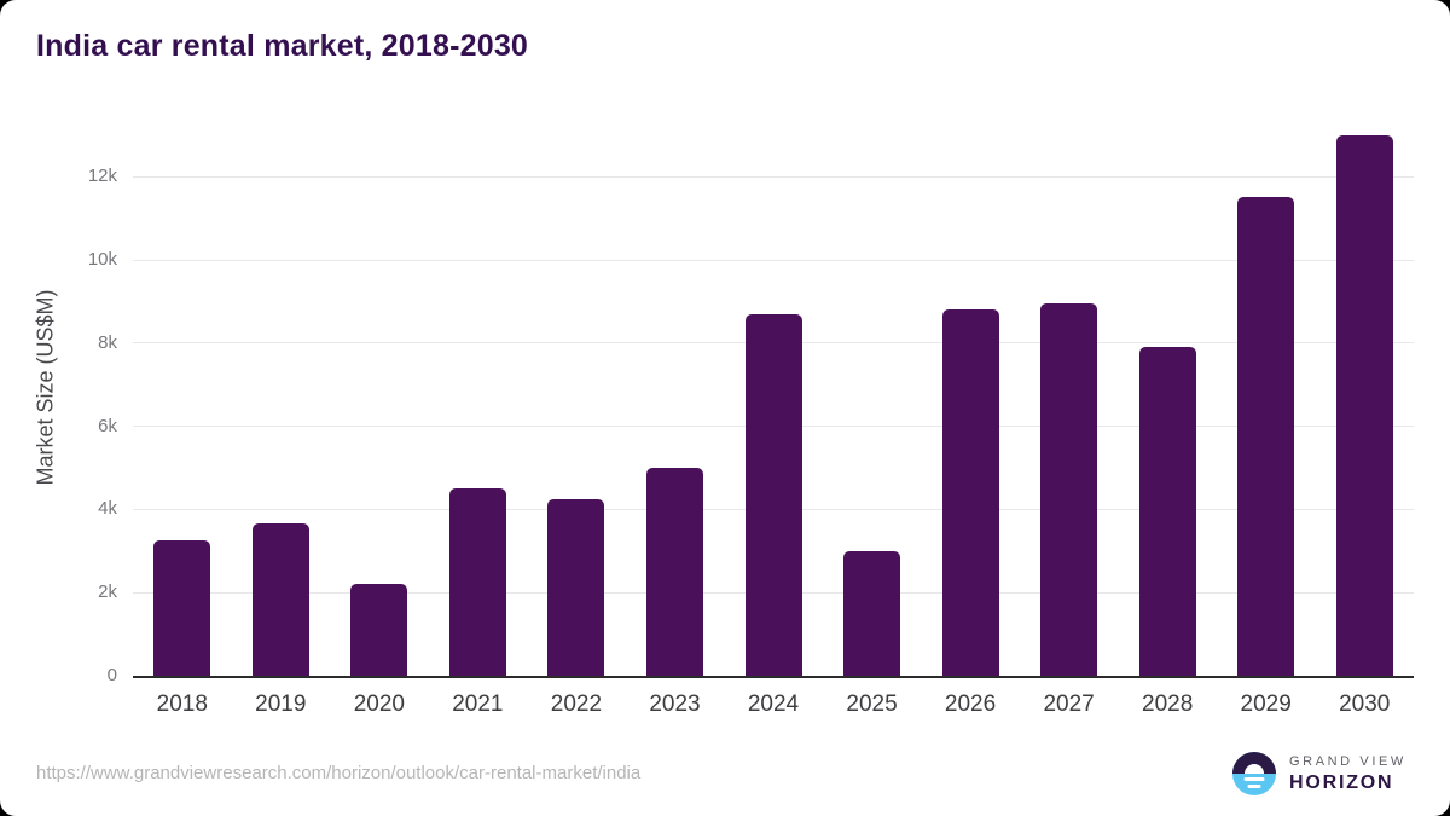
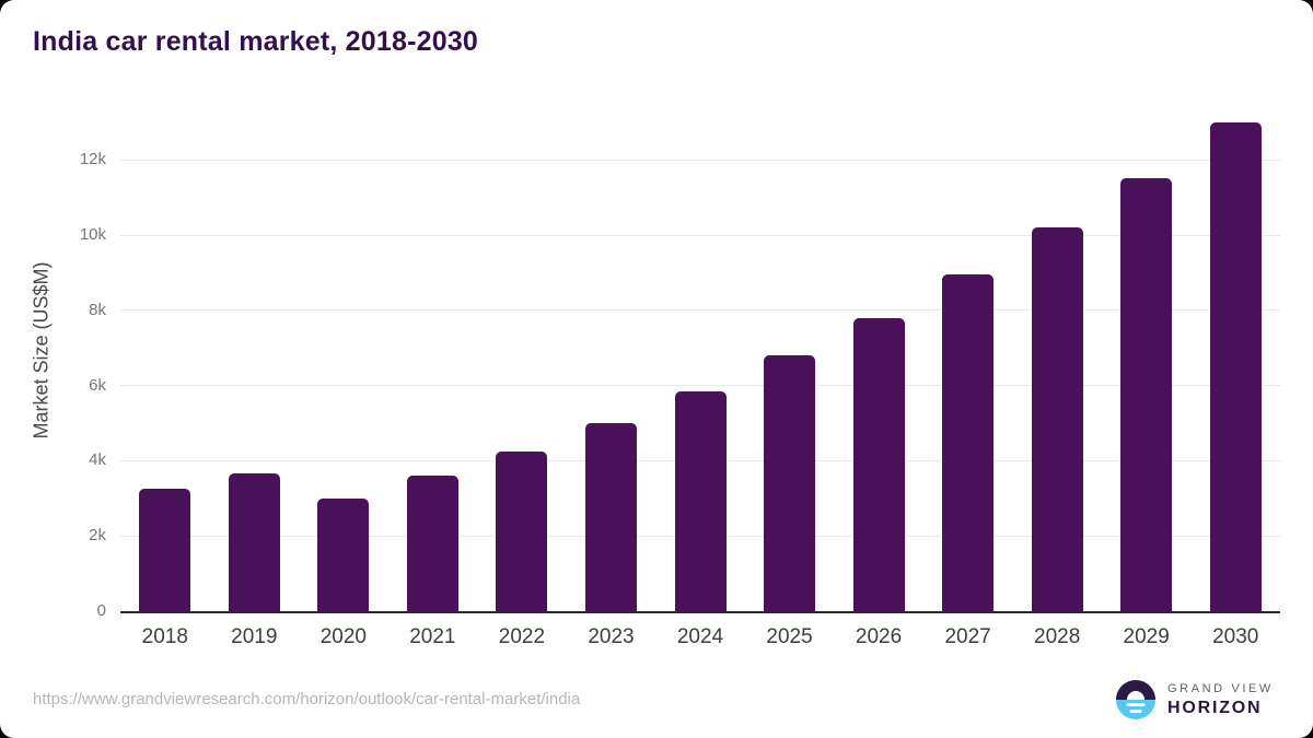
2020: 2.2k -> 3.0k
2021: 4.5k -> 3.6k
2024: 8.7k -> 5.8k
2025: 3.0k -> 6.8k
2026: 8.8k -> 7.8k
2028: 7.9k -> 10.2k
